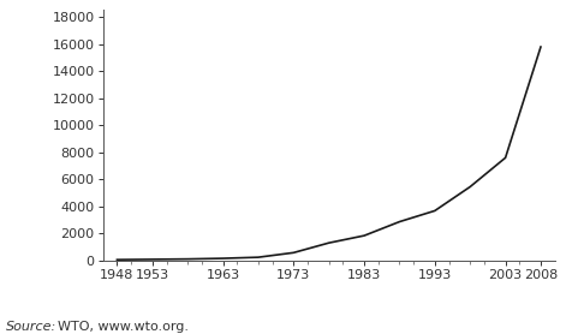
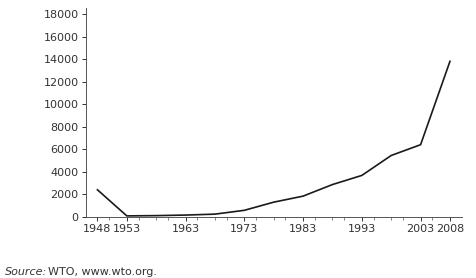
1948: 100 -> 2400
2003: 7600 -> 6400
2008: 15800 -> 13800
